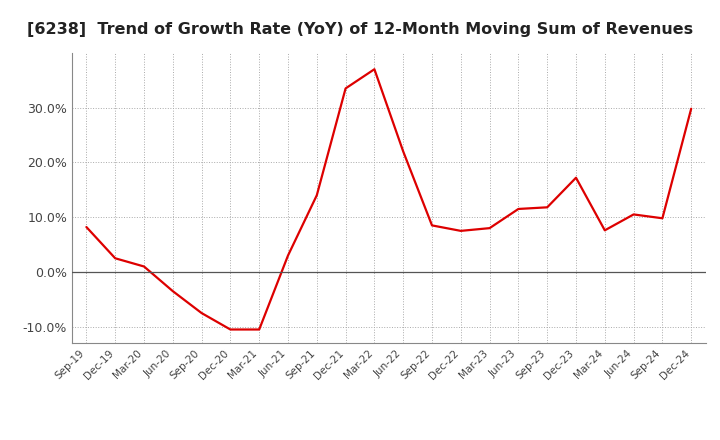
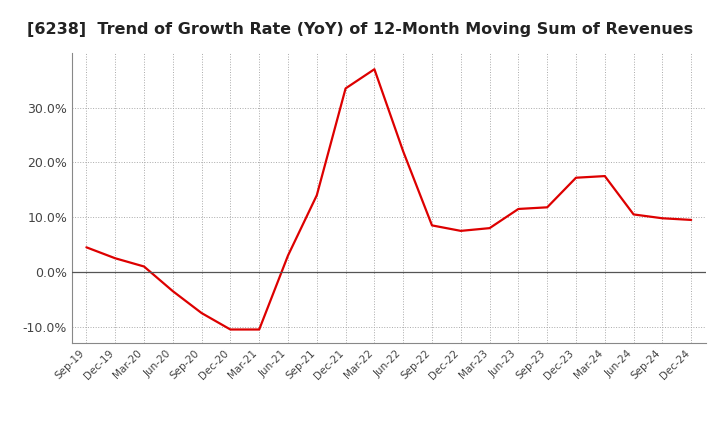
Sep-19: 8.2% -> 4.5%
Mar-24: 7.6% -> 17.5%
Dec-24: 29.8% -> 9.5%
